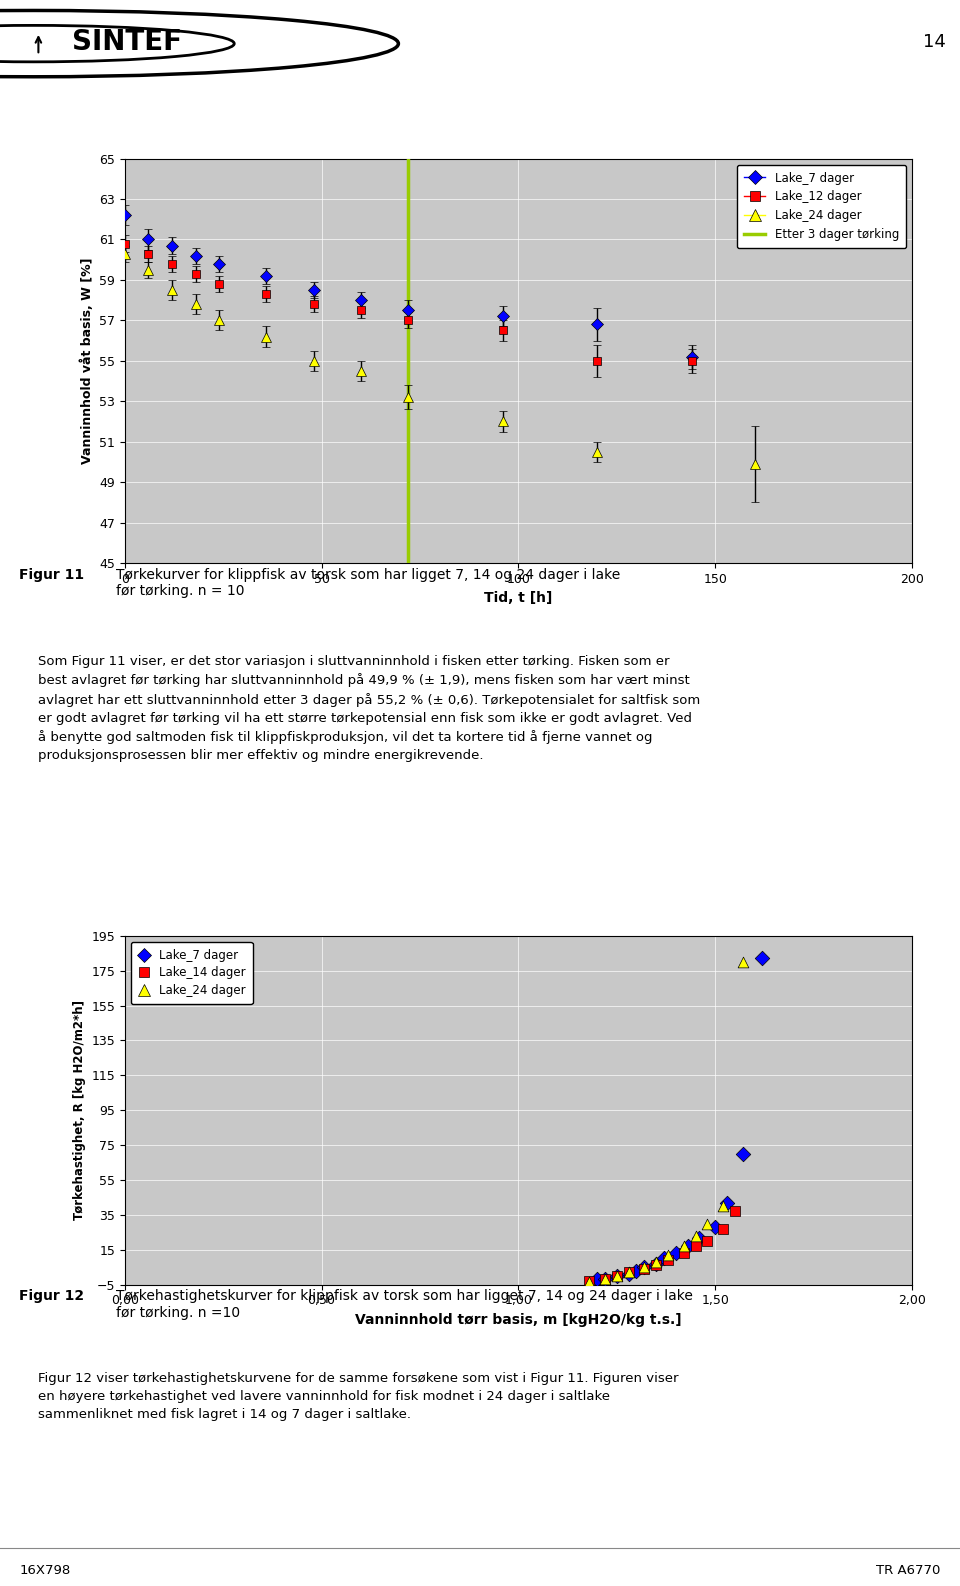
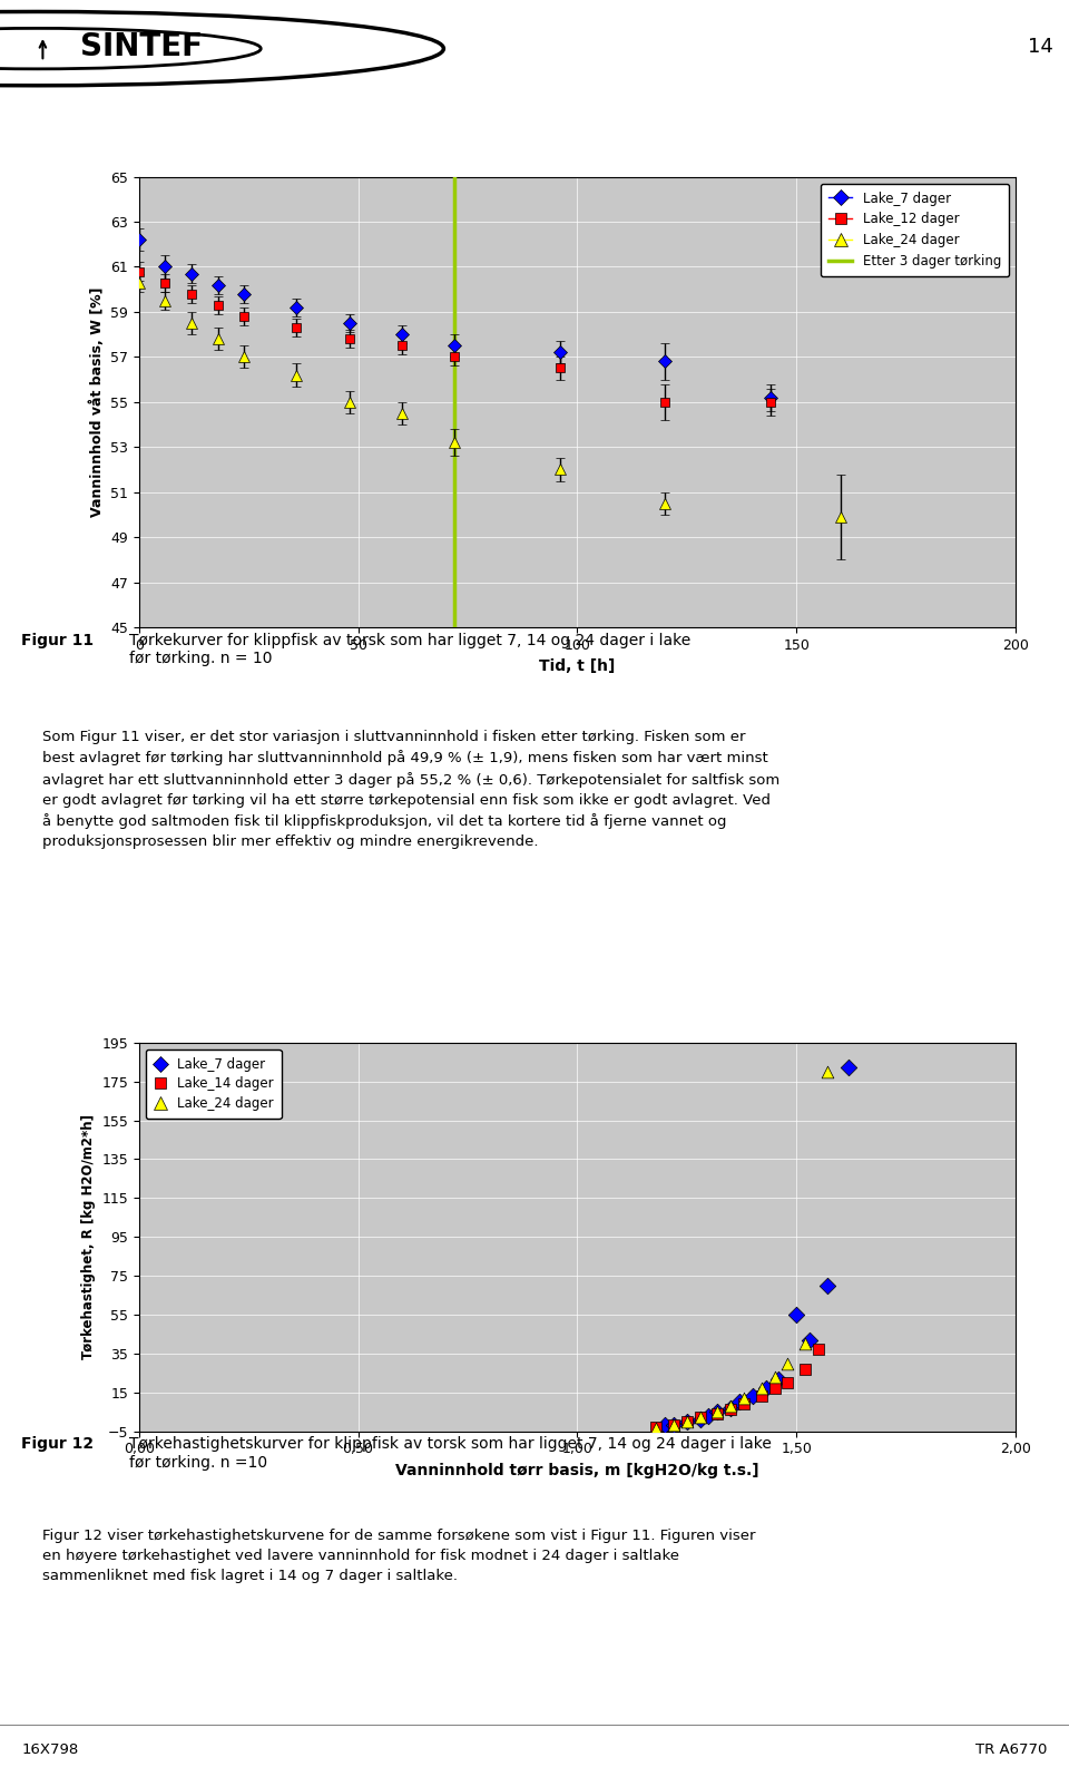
Lake_7 dager/1,50: 28 -> 55
